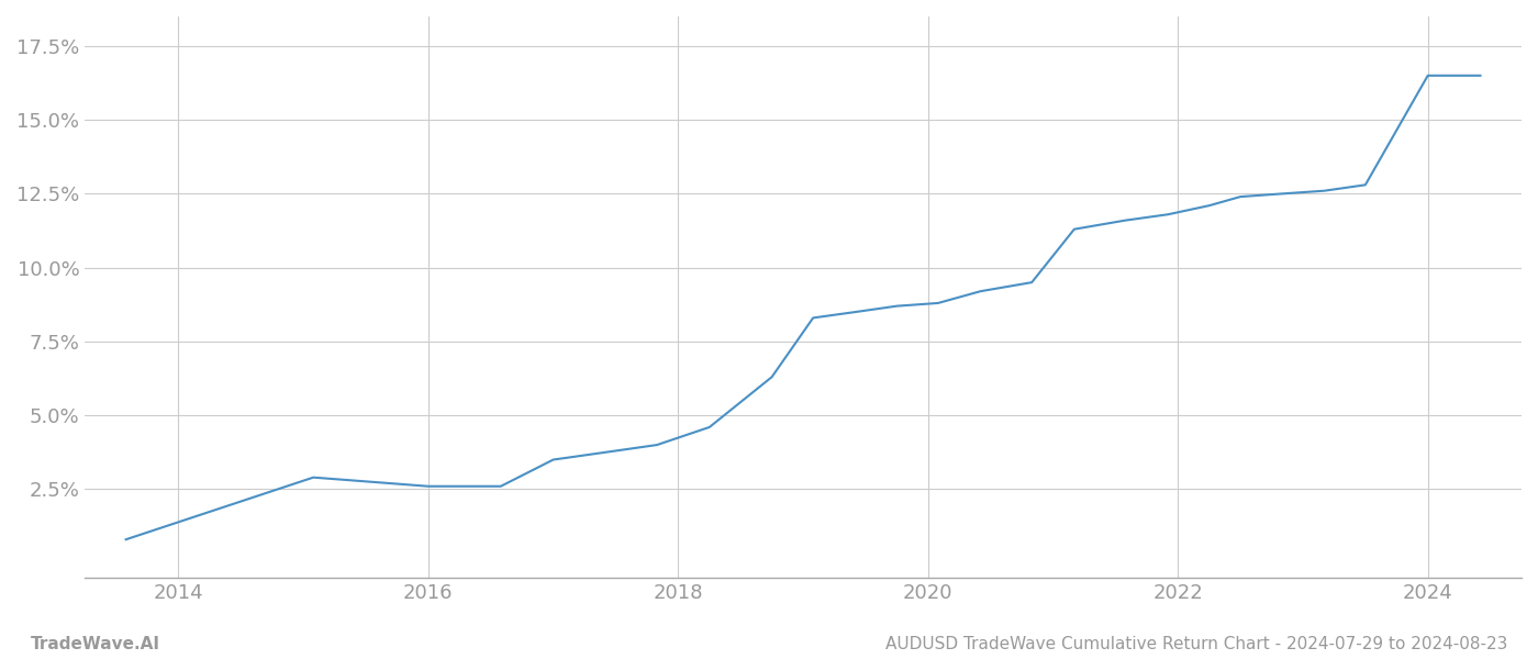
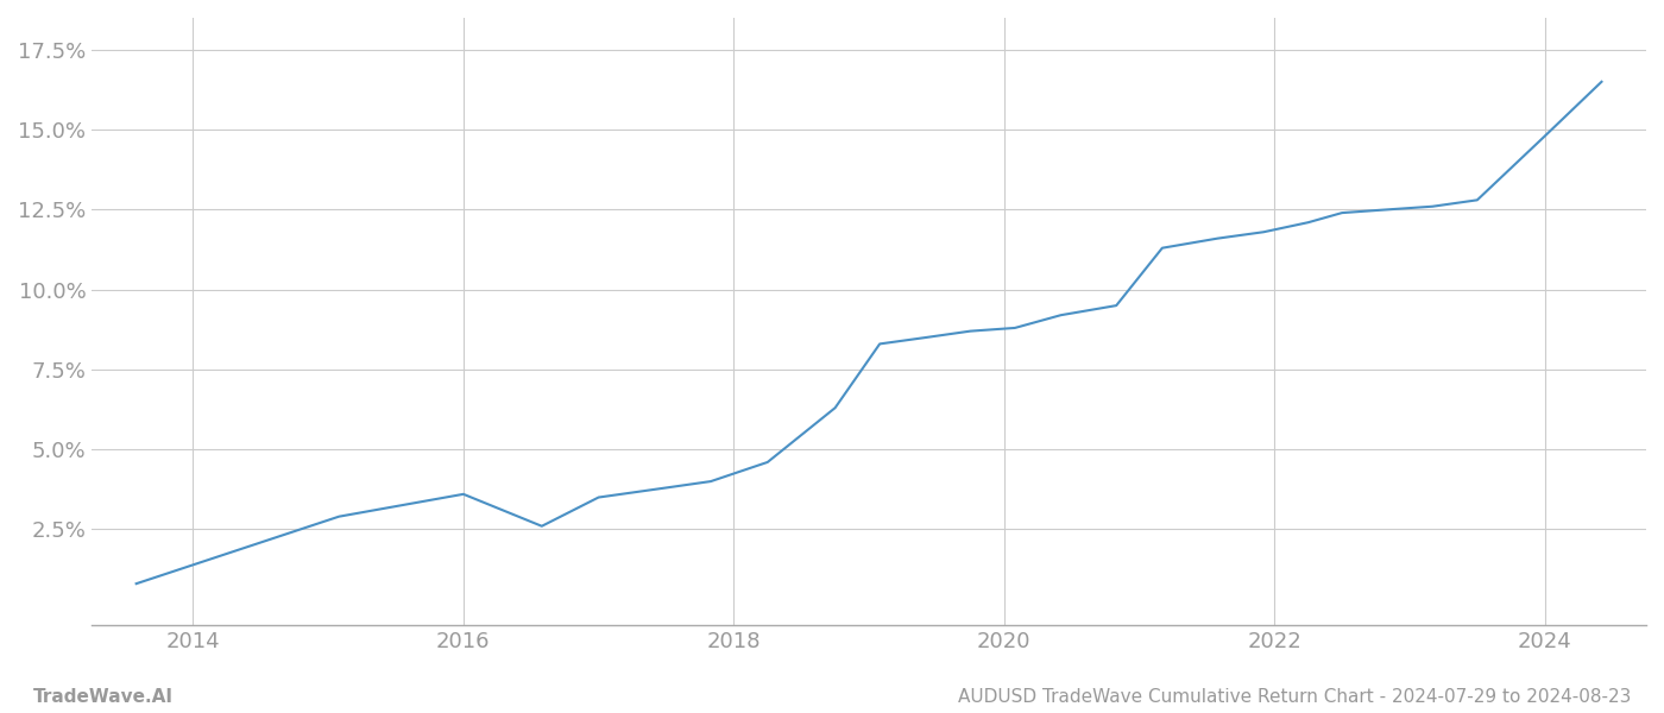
2016: 2.6% -> 3.6%
2024: 16.5% -> 14.8%
